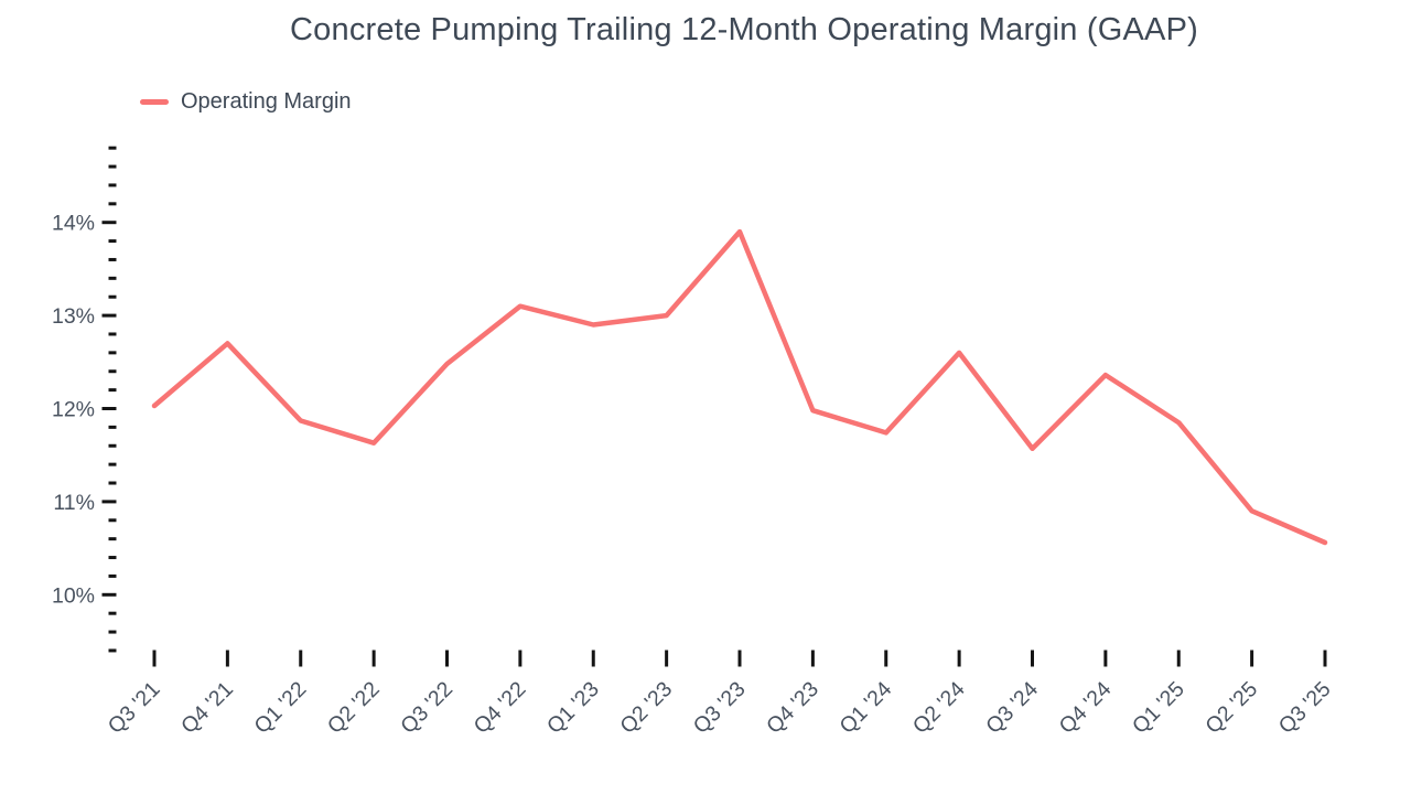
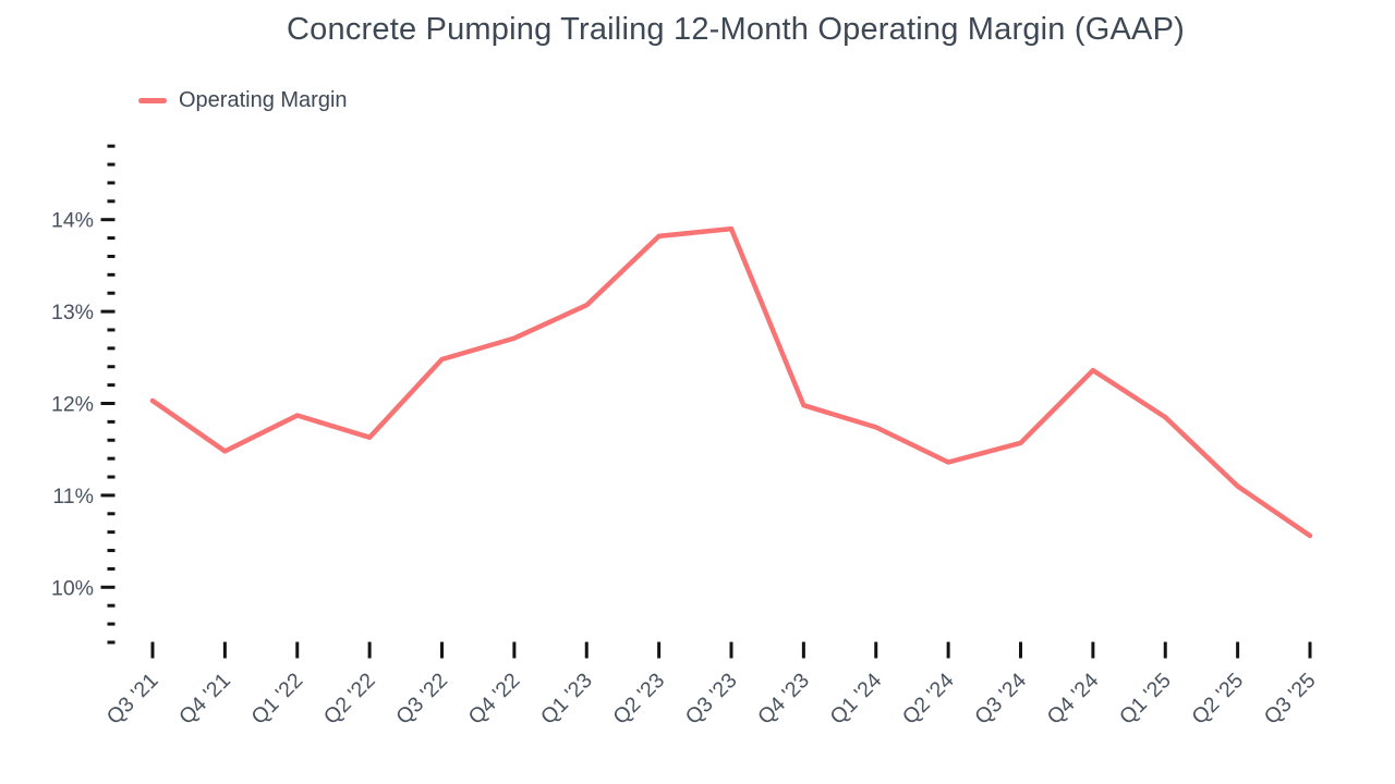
Q4 '21: 12.7% -> 11.5%
Q4 '22: 13.1% -> 12.7%
Q1 '23: 12.9% -> 13.1%
Q2 '23: 13.0% -> 13.8%
Q2 '24: 12.6% -> 11.4%
Q2 '25: 10.9% -> 11.1%
